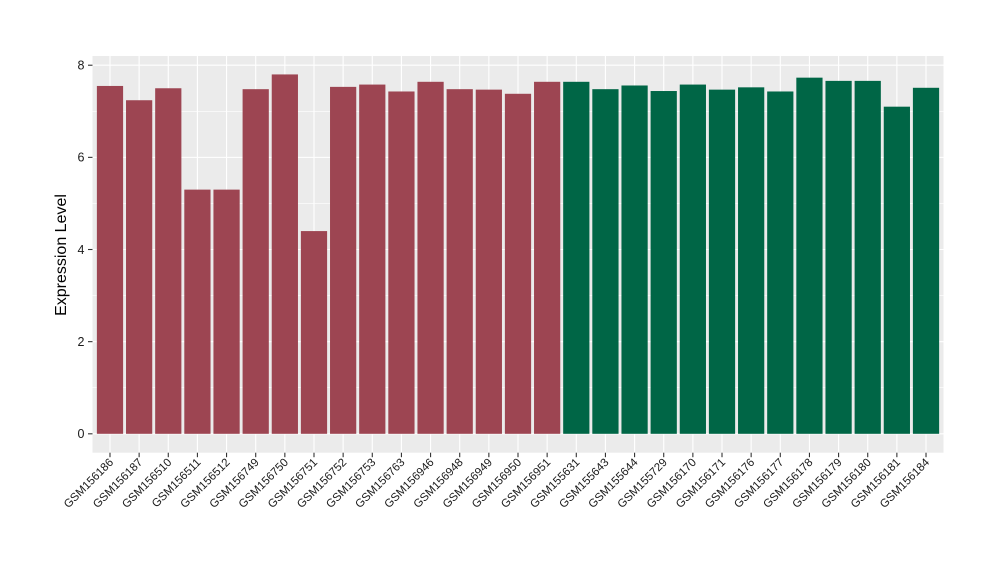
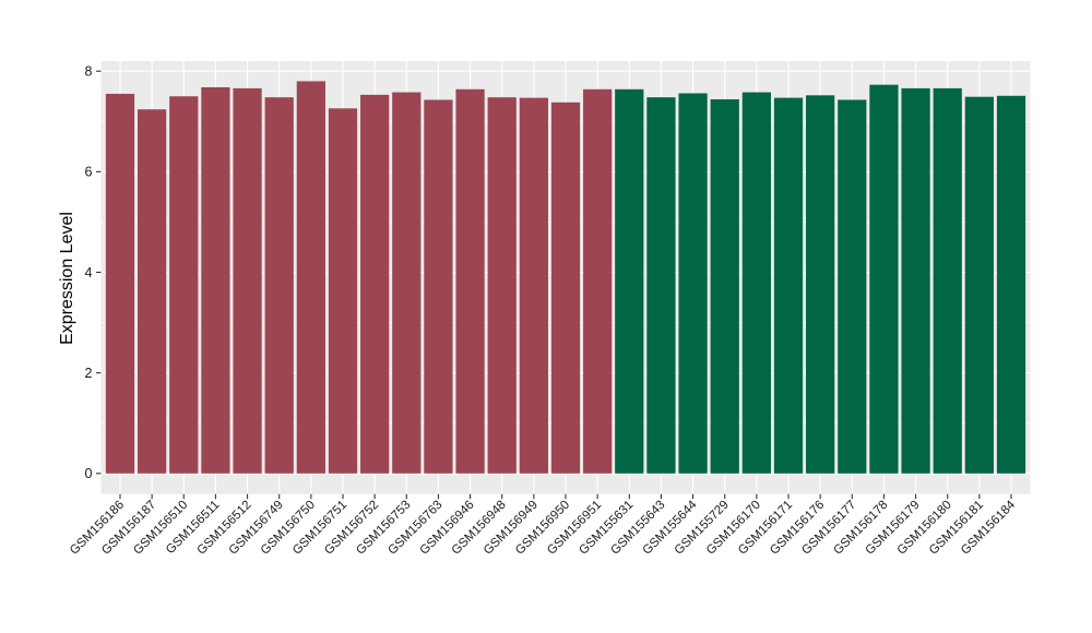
GSM156511: 5.3 -> 7.7
GSM156512: 5.3 -> 7.7
GSM156751: 4.4 -> 7.3
GSM156181: 7.1 -> 7.5
